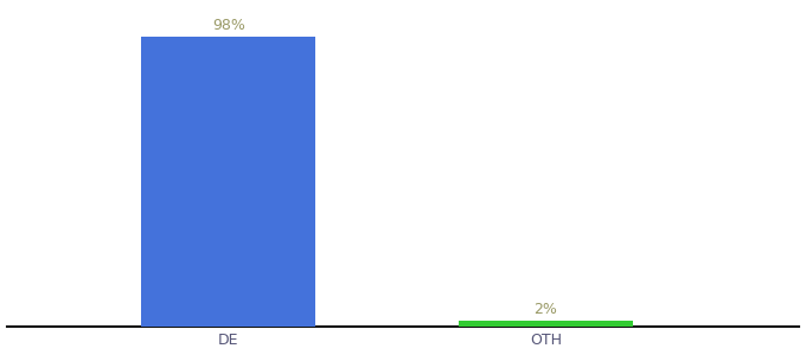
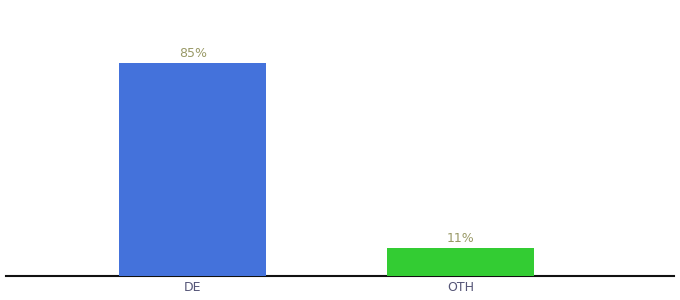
DE: 98% -> 85%
OTH: 2% -> 11%
